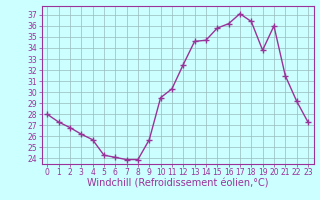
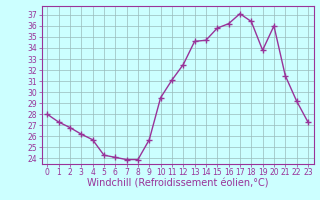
11: 30.3 -> 31.1
